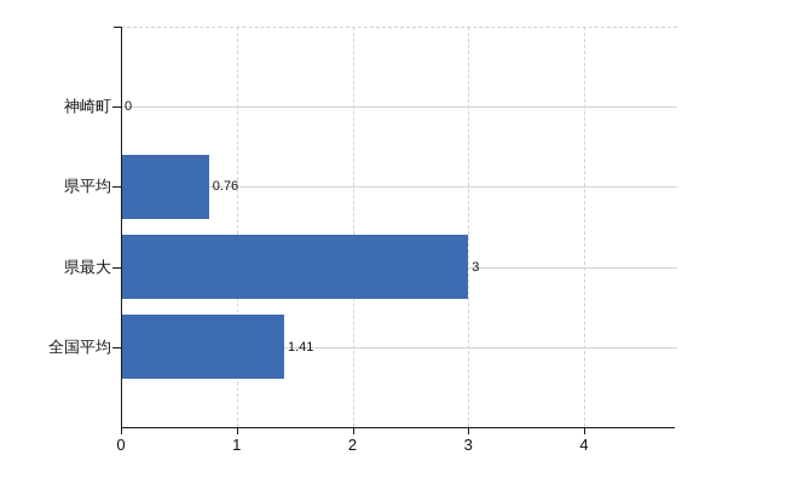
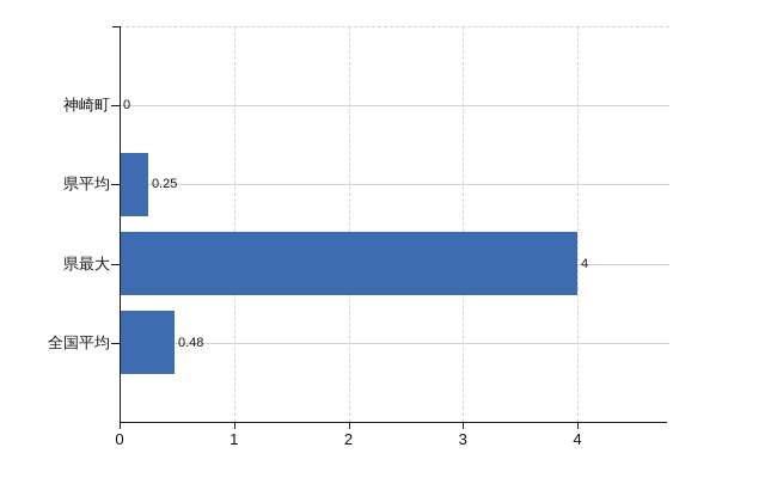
県平均: 0.76 -> 0.25
県最大: 3 -> 4
全国平均: 1.41 -> 0.48
